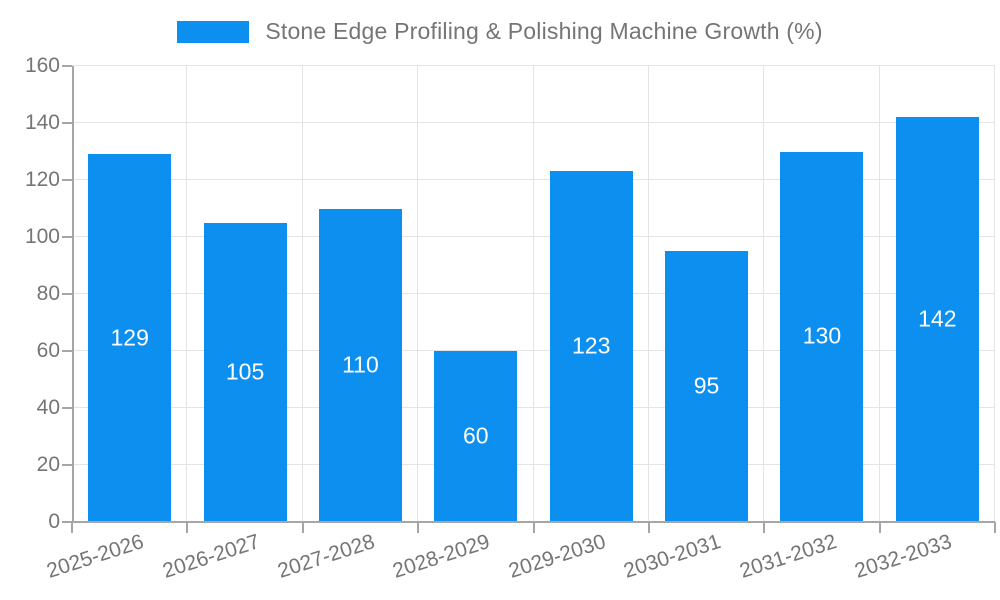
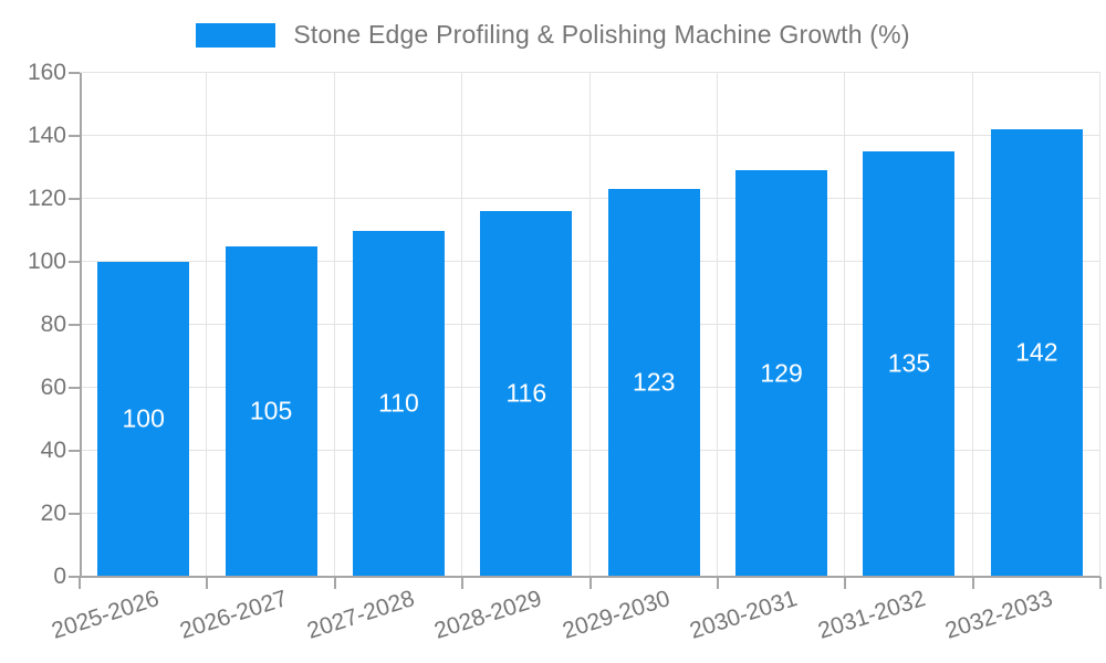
2025-2026: 129 -> 100
2028-2029: 60 -> 116
2030-2031: 95 -> 129
2031-2032: 130 -> 135
